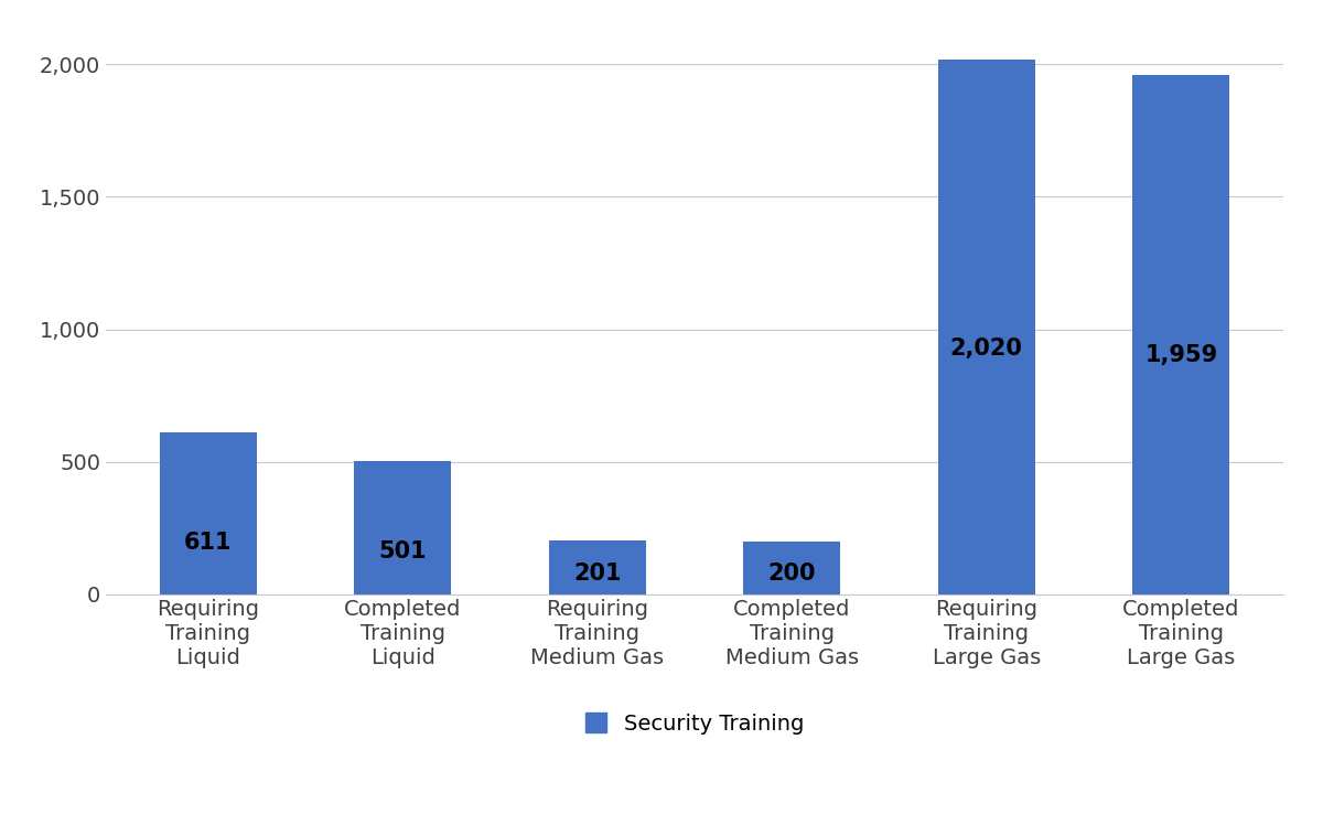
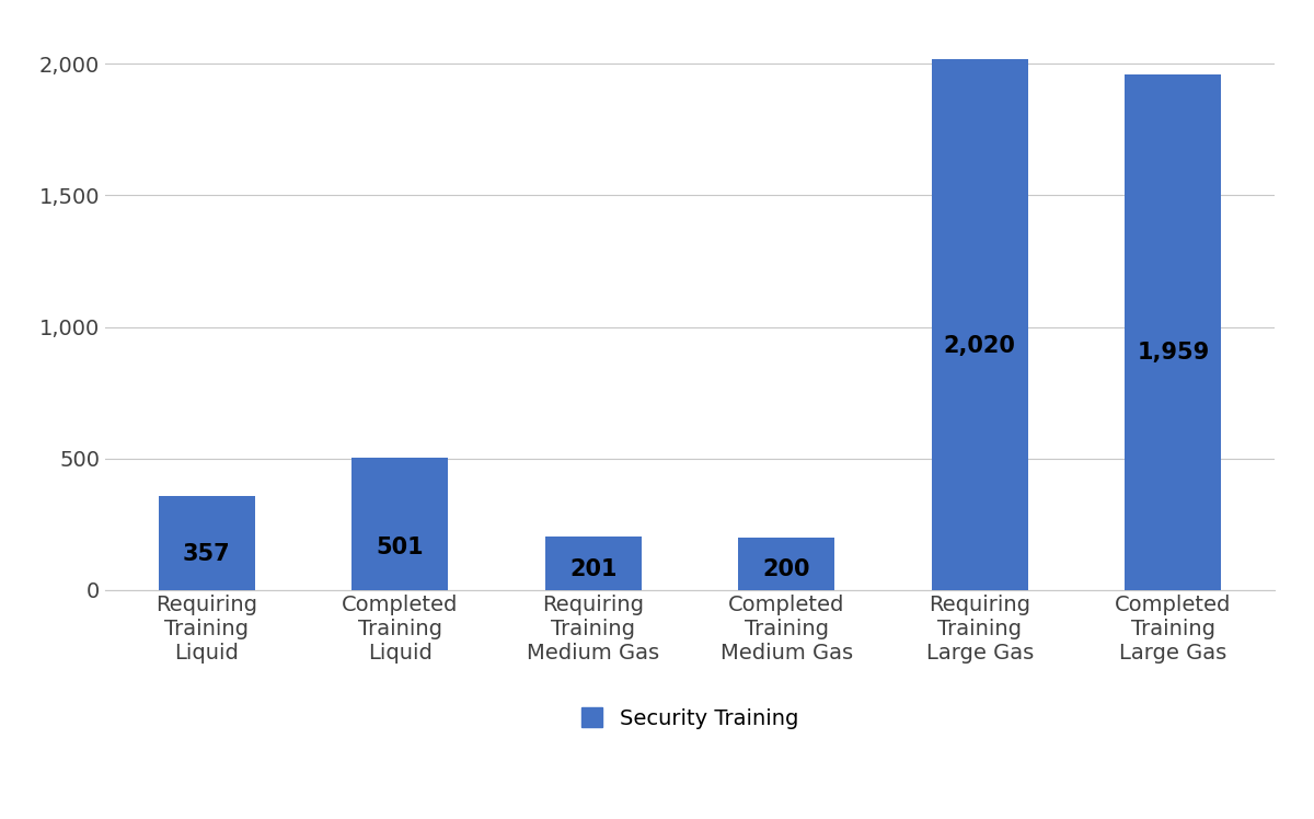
Requiring Training Liquid: 611 -> 357
